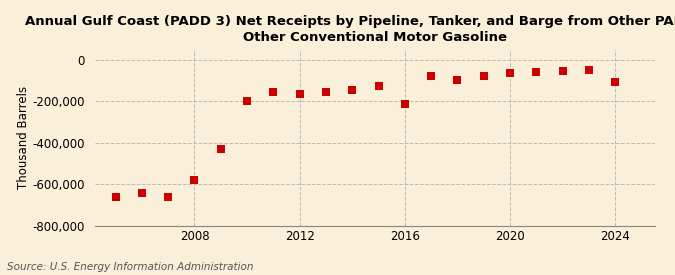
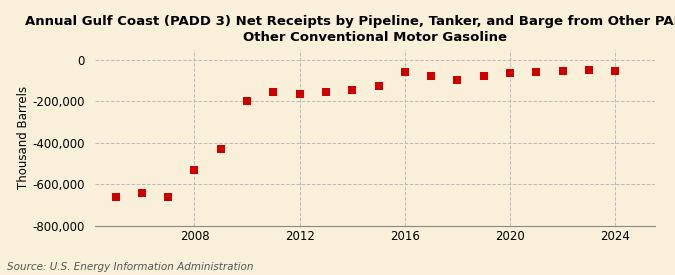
2008: -580,000 -> -530,000
2016: -215,000 -> -60,000
2024: -105,000 -> -55,000
